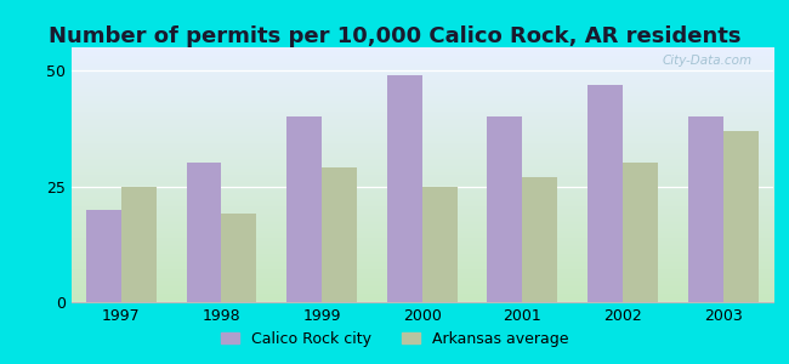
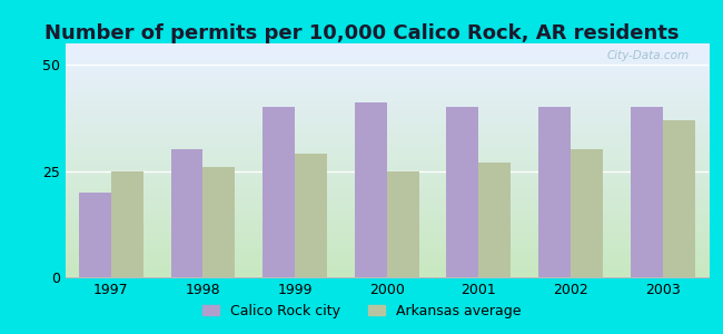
Arkansas average/1998: 19 -> 26
Calico Rock city/2000: 49 -> 41
Calico Rock city/2002: 47 -> 40
